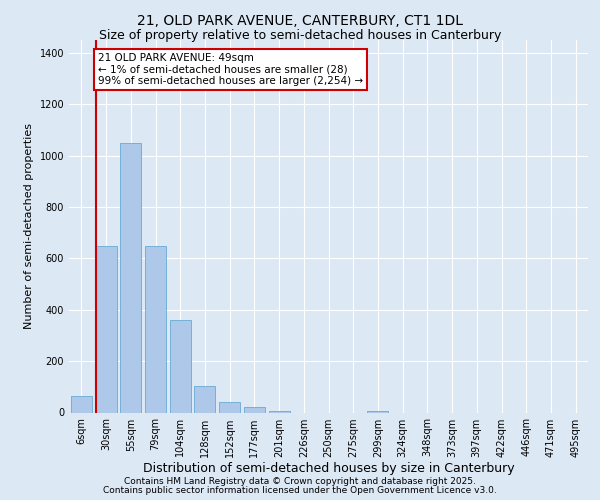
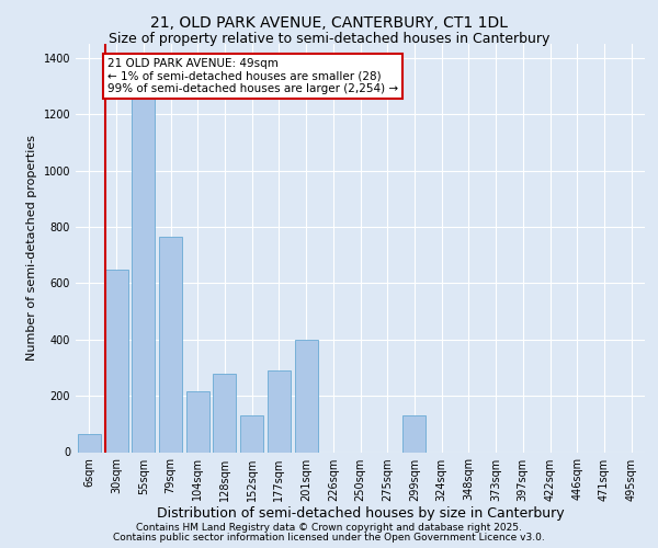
55sqm: 1050 -> 1260
79sqm: 650 -> 765
104sqm: 360 -> 215
128sqm: 105 -> 280
152sqm: 42 -> 130
177sqm: 20 -> 290
201sqm: 5 -> 400
299sqm: 5 -> 130
